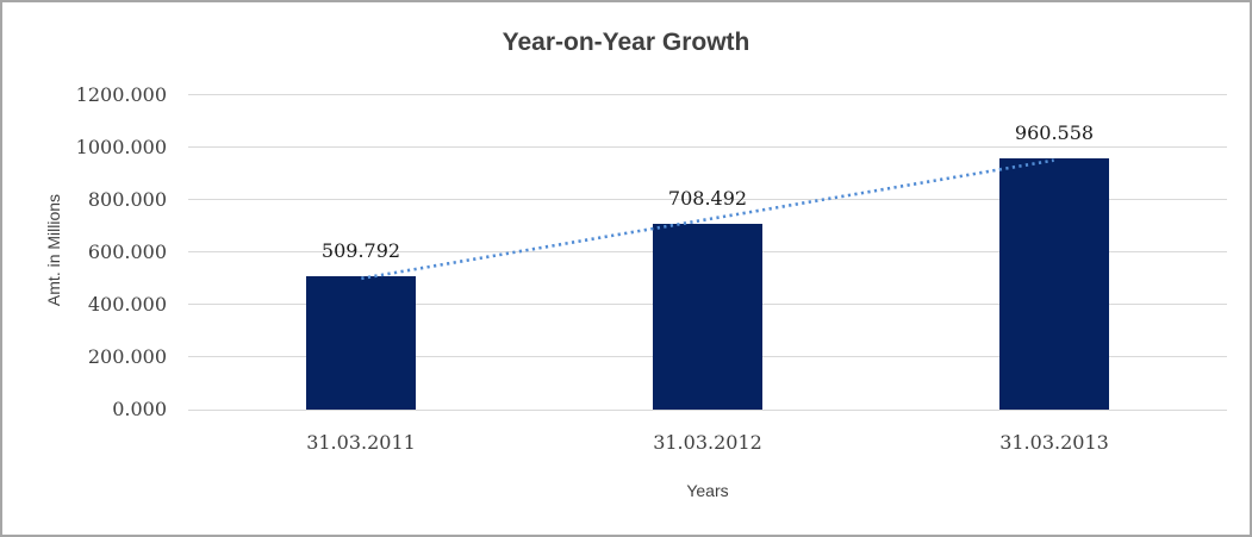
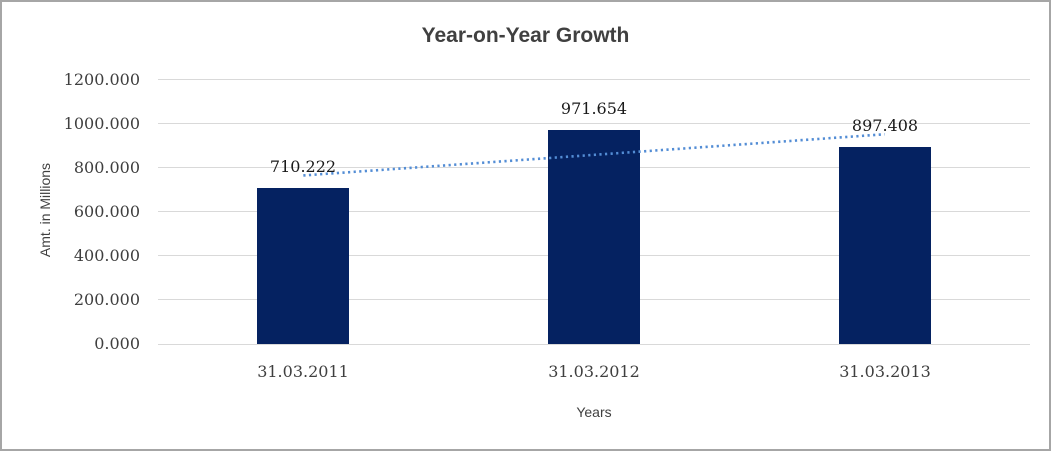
31.03.2011: 509.792 -> 710.222
31.03.2012: 708.492 -> 971.654
31.03.2013: 960.558 -> 897.408
